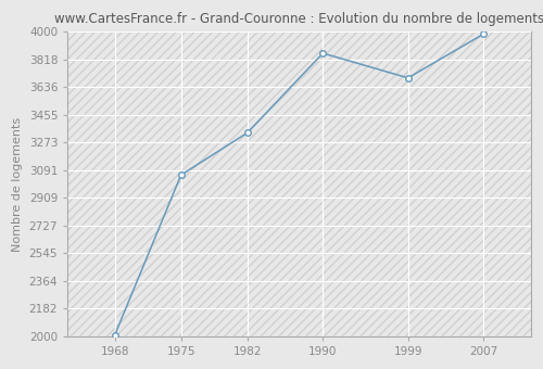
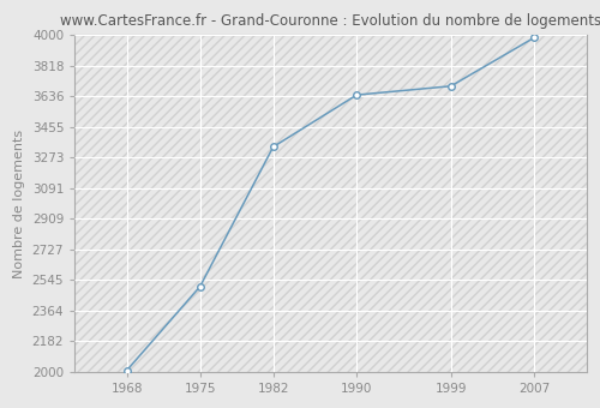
1975: 3060 -> 2510
1990: 3860 -> 3650
